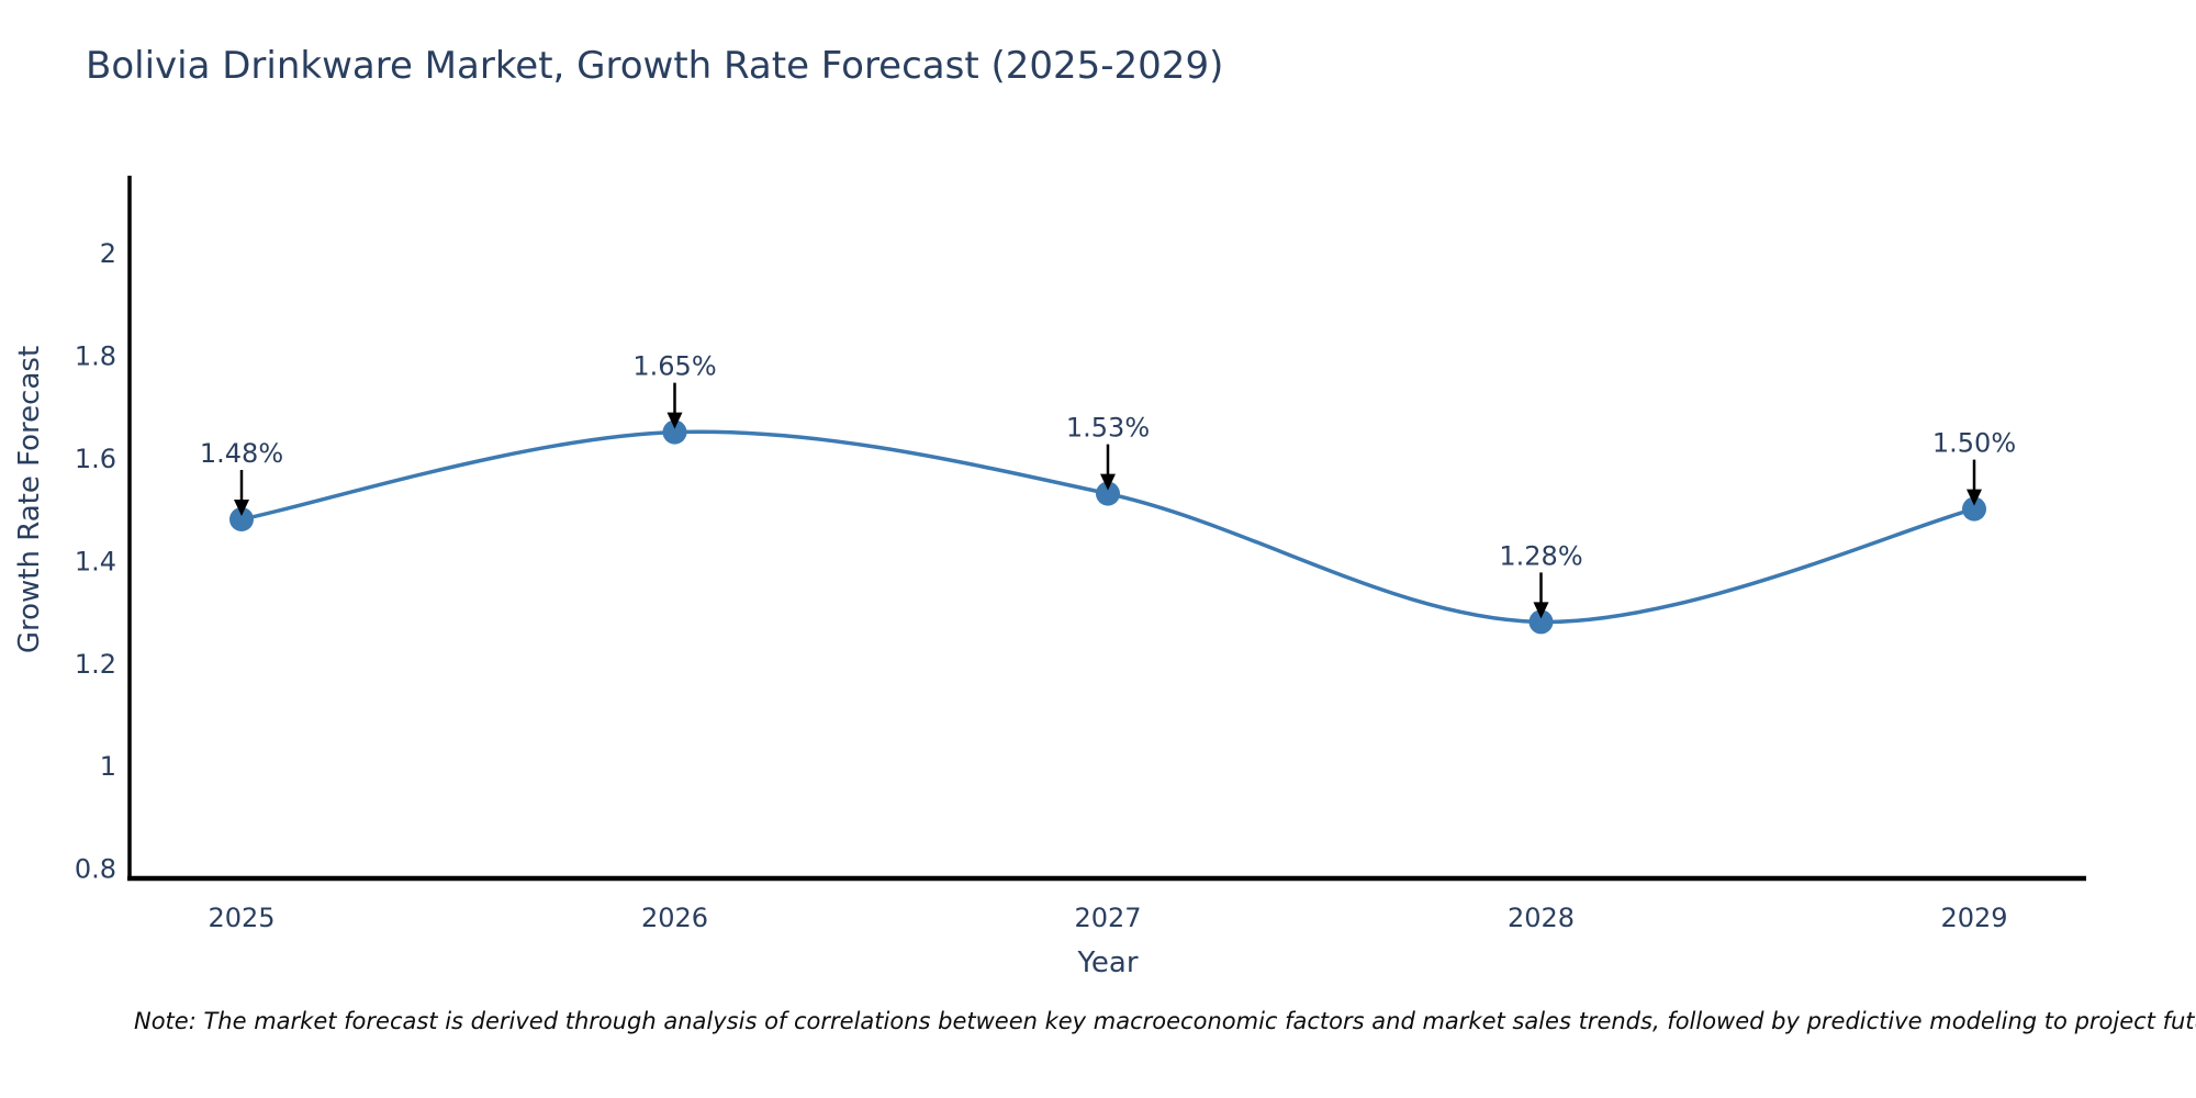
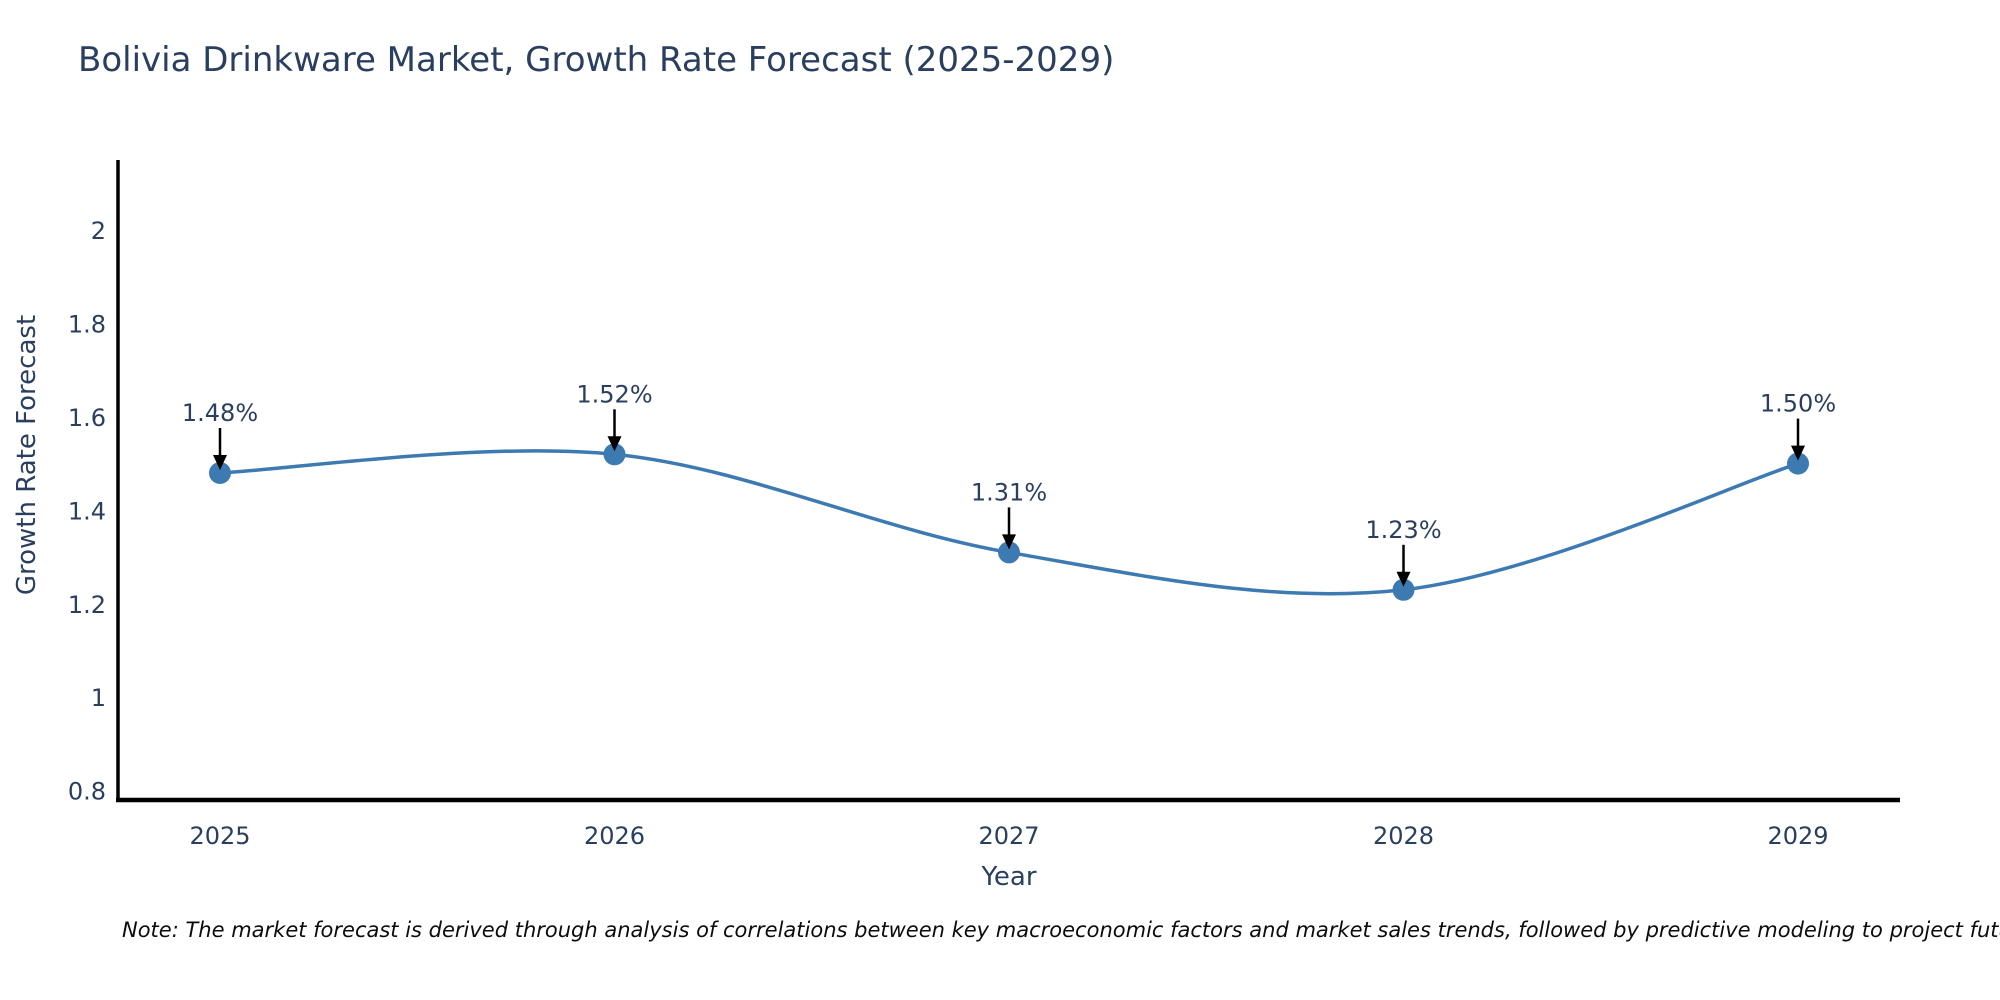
2026: 1.65% -> 1.52%
2027: 1.53% -> 1.31%
2028: 1.28% -> 1.23%
